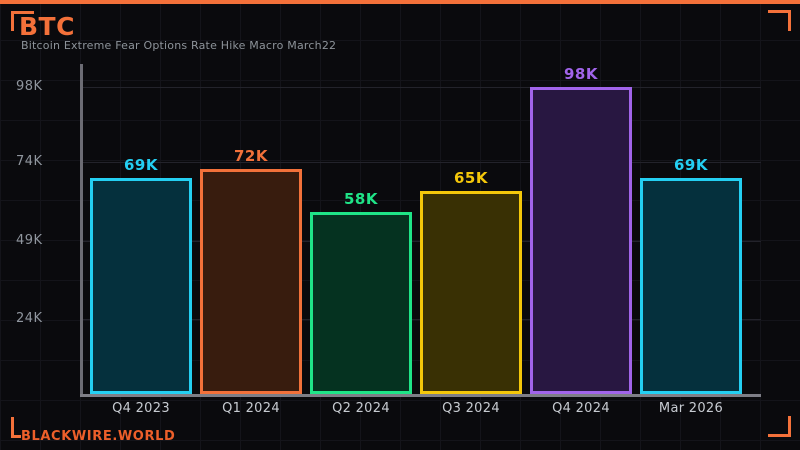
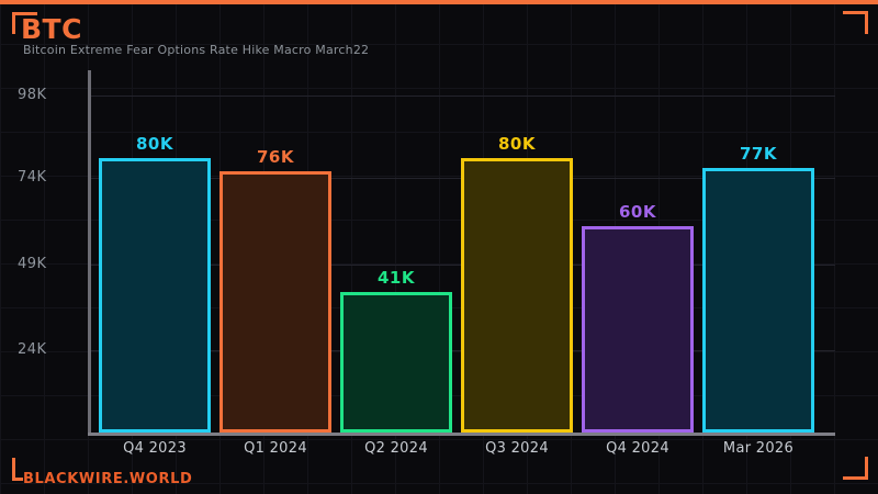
Q4 2023: 69K -> 80K
Q1 2024: 72K -> 76K
Q2 2024: 58K -> 41K
Q3 2024: 65K -> 80K
Q4 2024: 98K -> 60K
Mar 2026: 69K -> 77K
